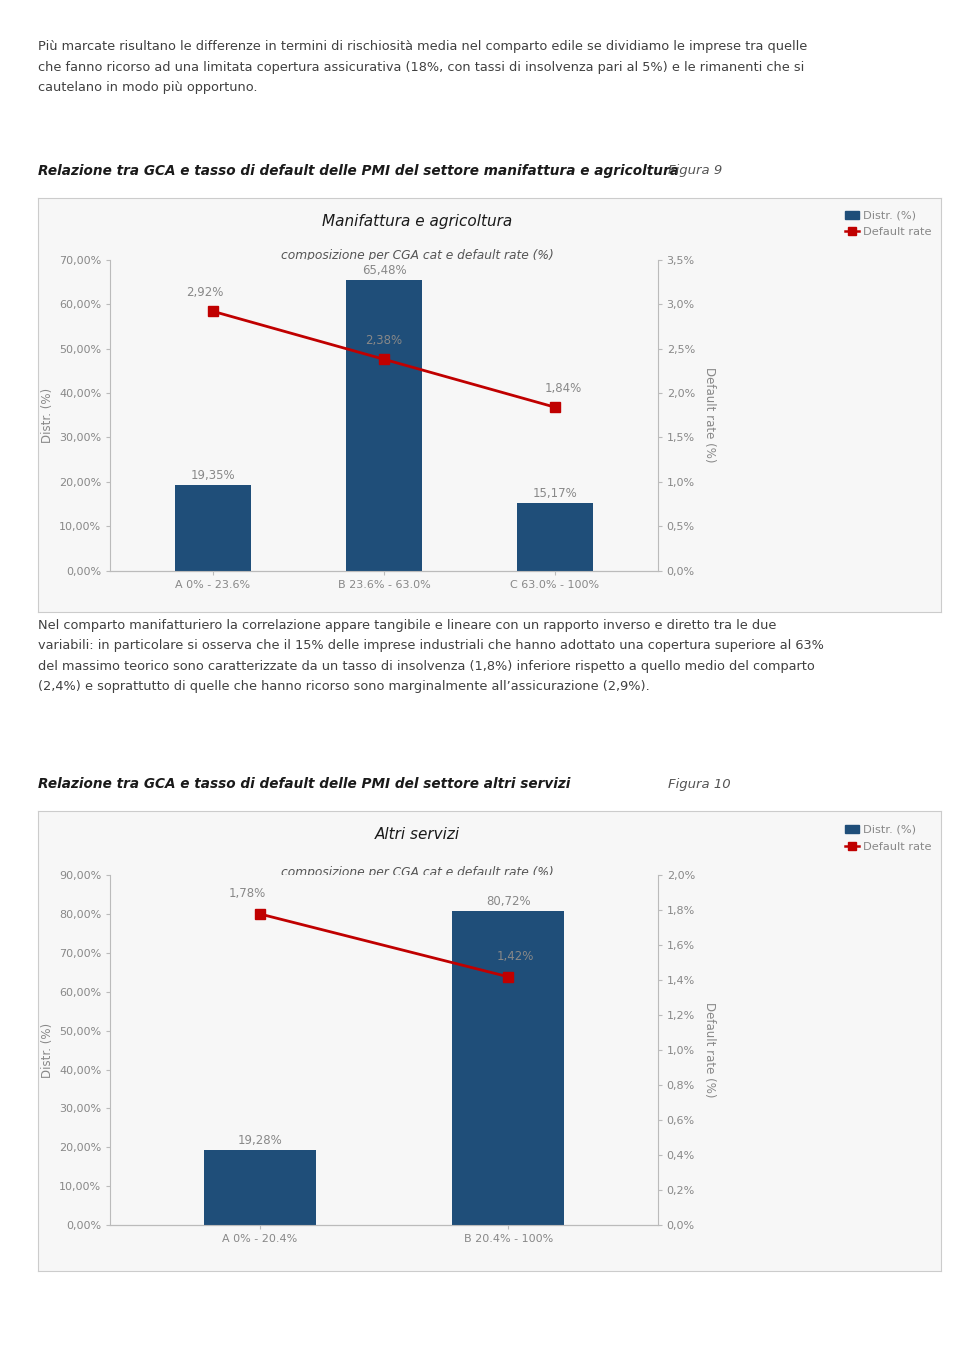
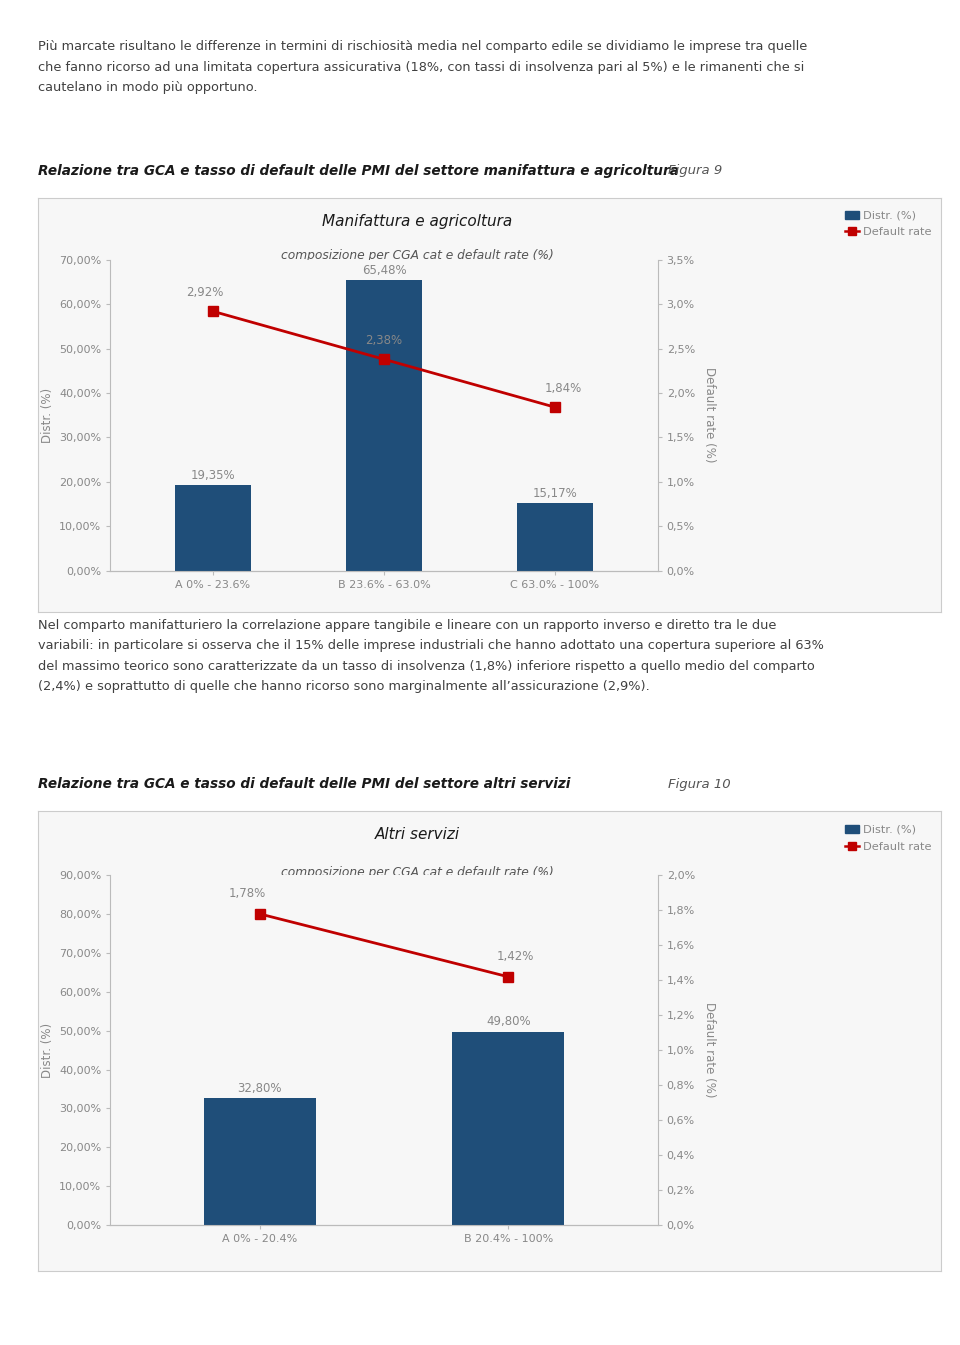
A 0% - 20.4%: 19,28% -> 32,80%
B 20.4% - 100%: 80,72% -> 49,80%
